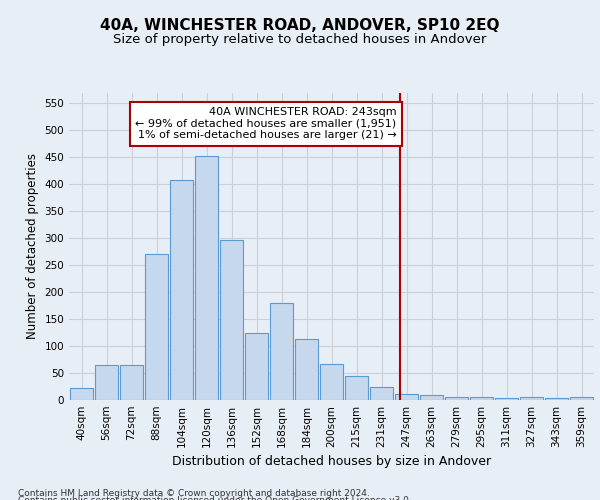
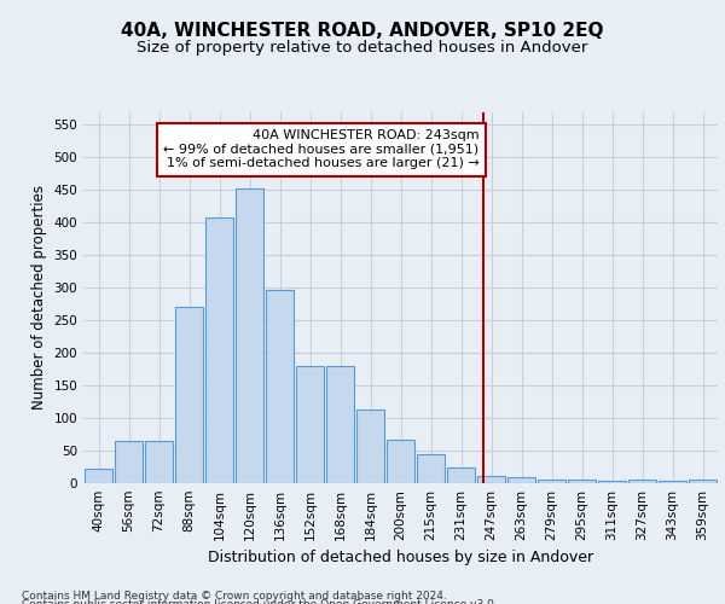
152sqm: 124 -> 179
